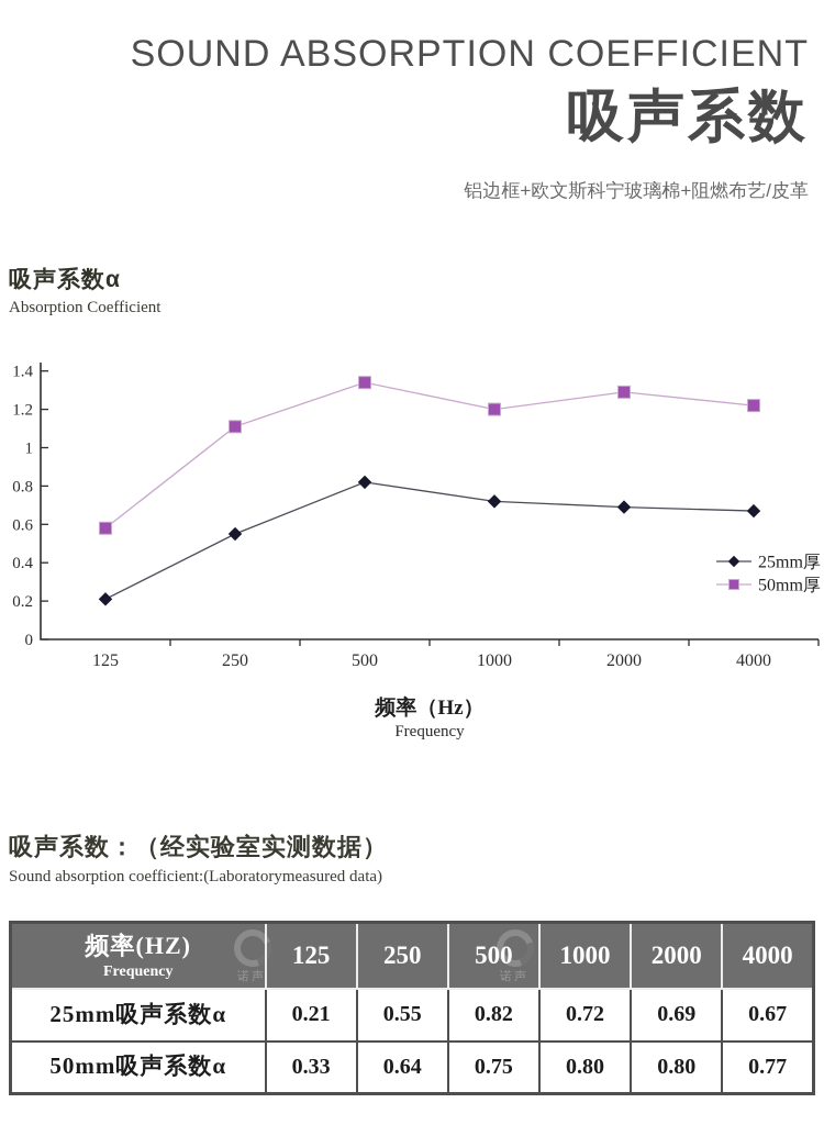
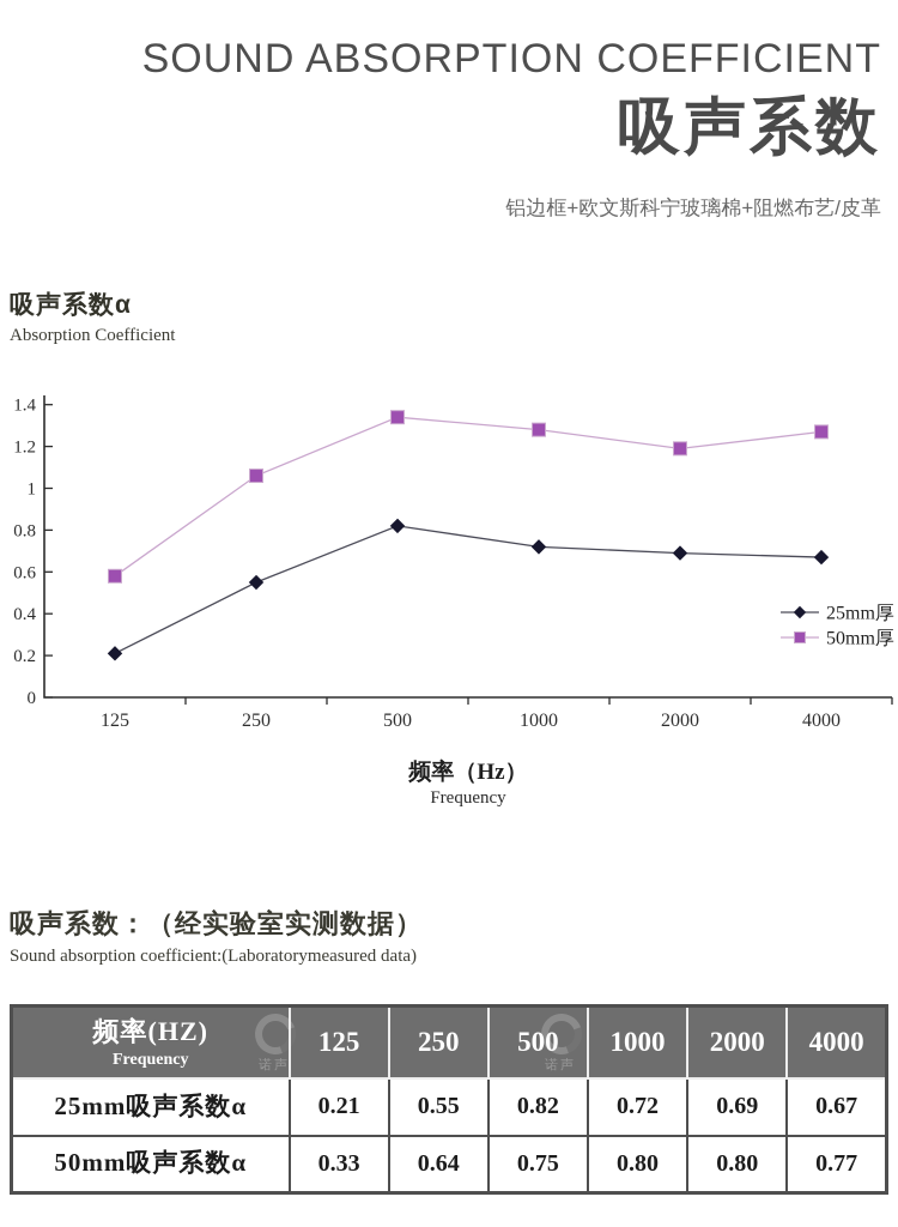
50mm厚/250: 1.11 -> 1.06
50mm厚/1000: 1.20 -> 1.28
50mm厚/2000: 1.29 -> 1.19
50mm厚/4000: 1.22 -> 1.27
